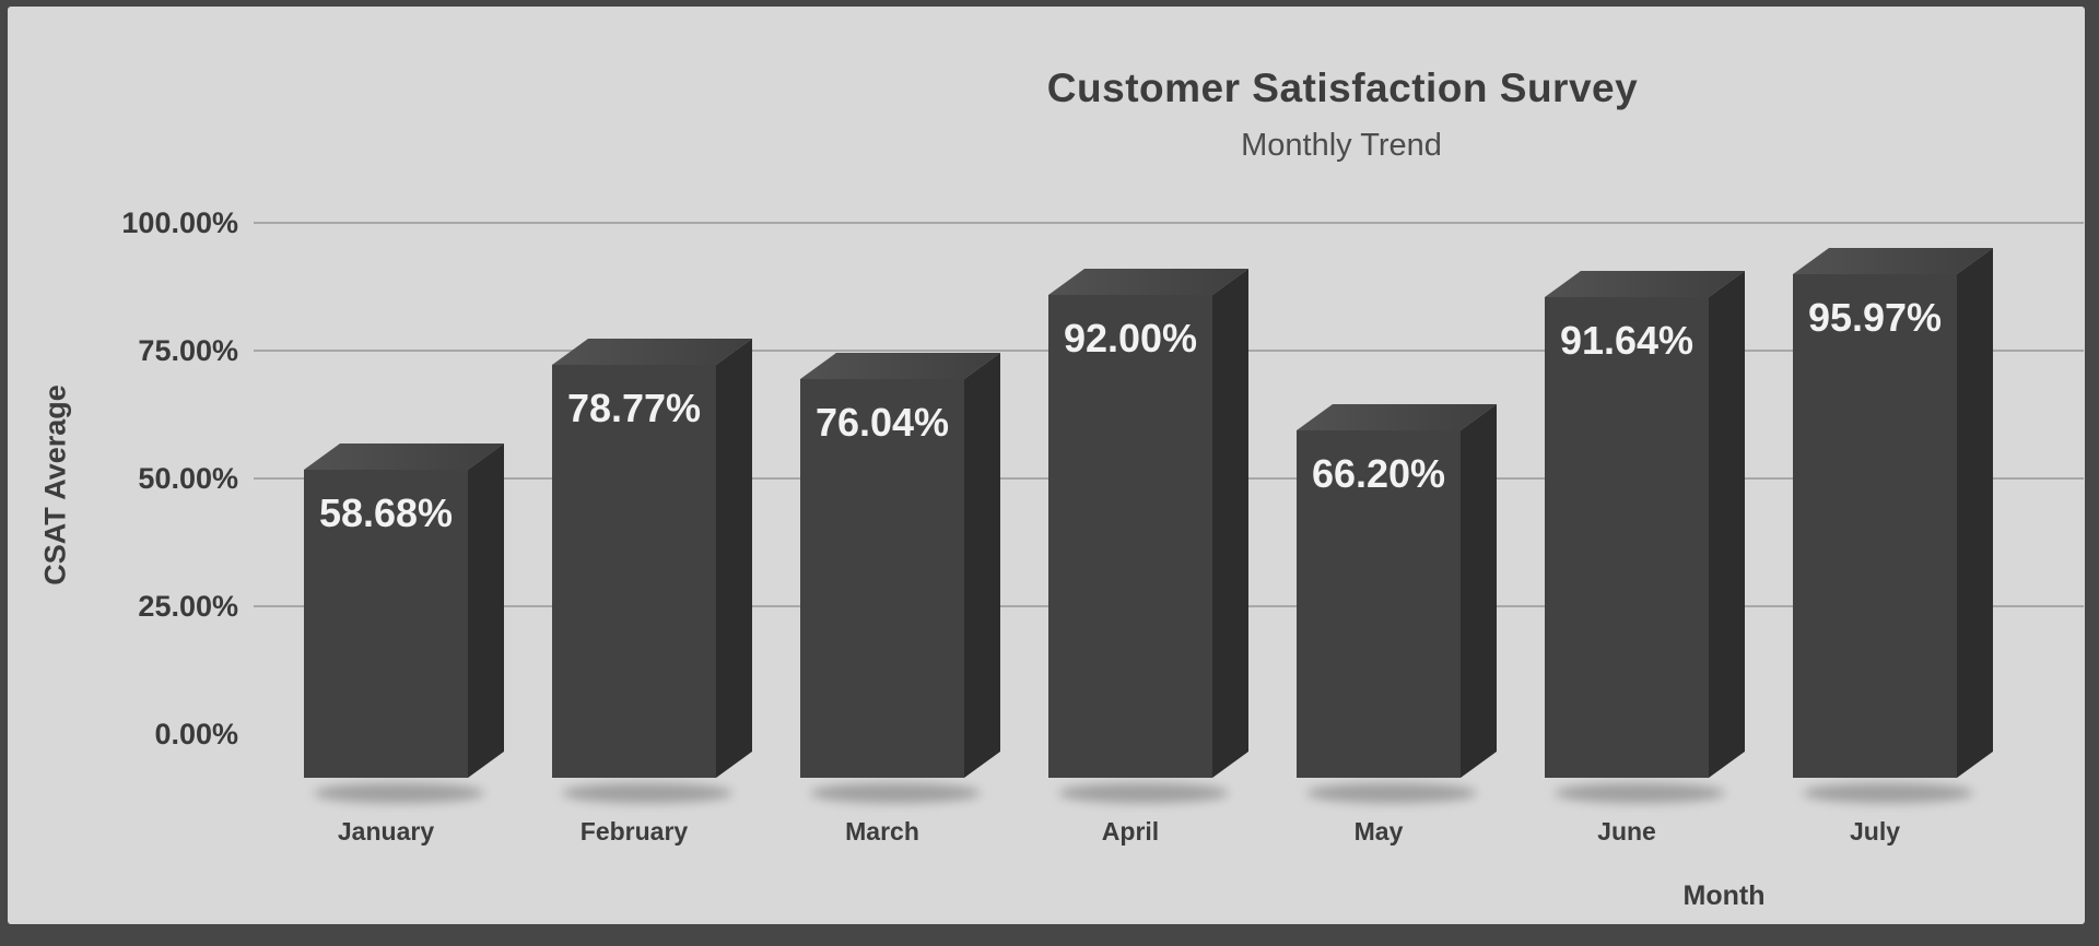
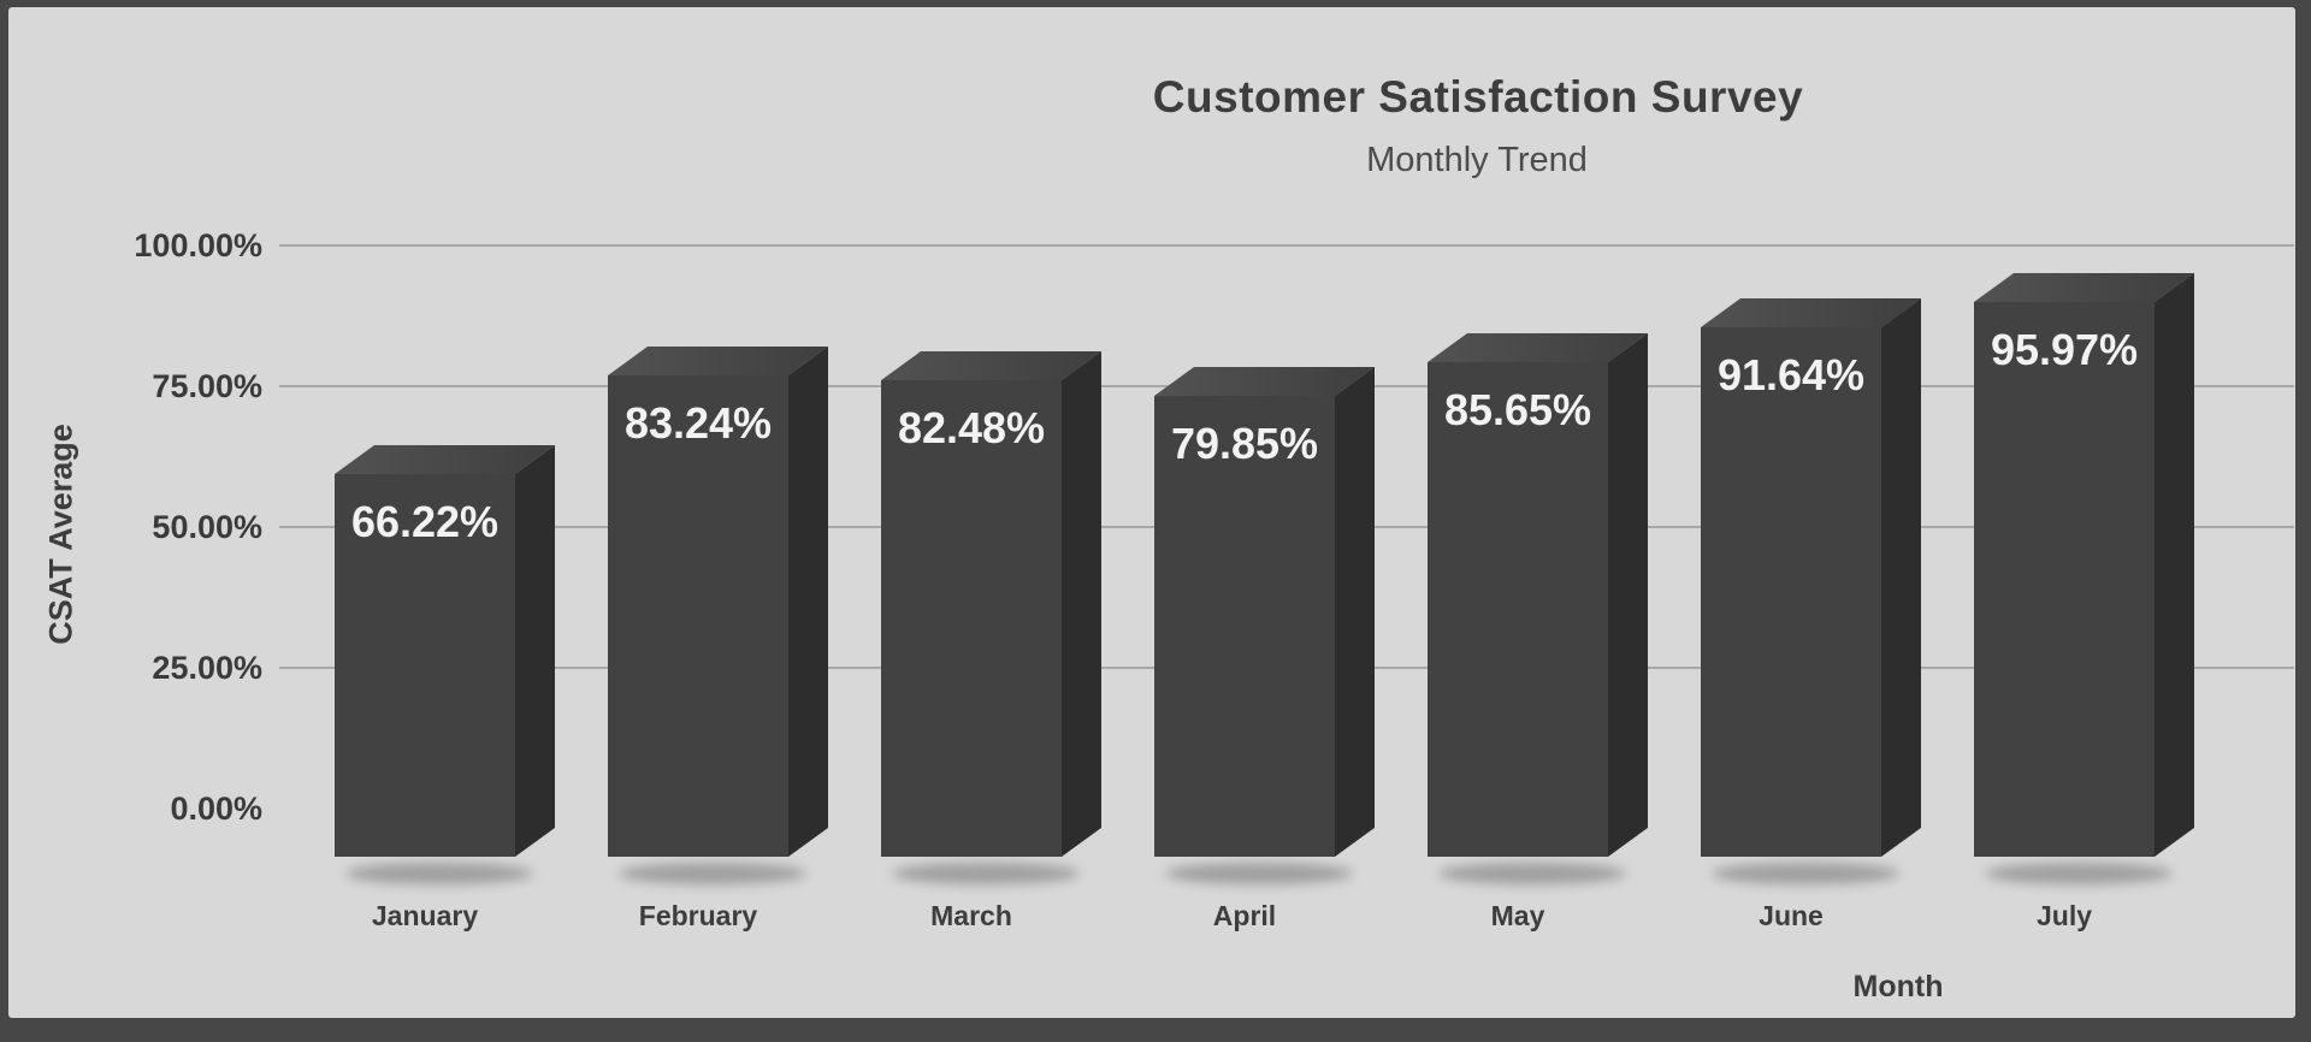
January: 58.68% -> 66.22%
February: 78.77% -> 83.24%
March: 76.04% -> 82.48%
April: 92.00% -> 79.85%
May: 66.20% -> 85.65%
